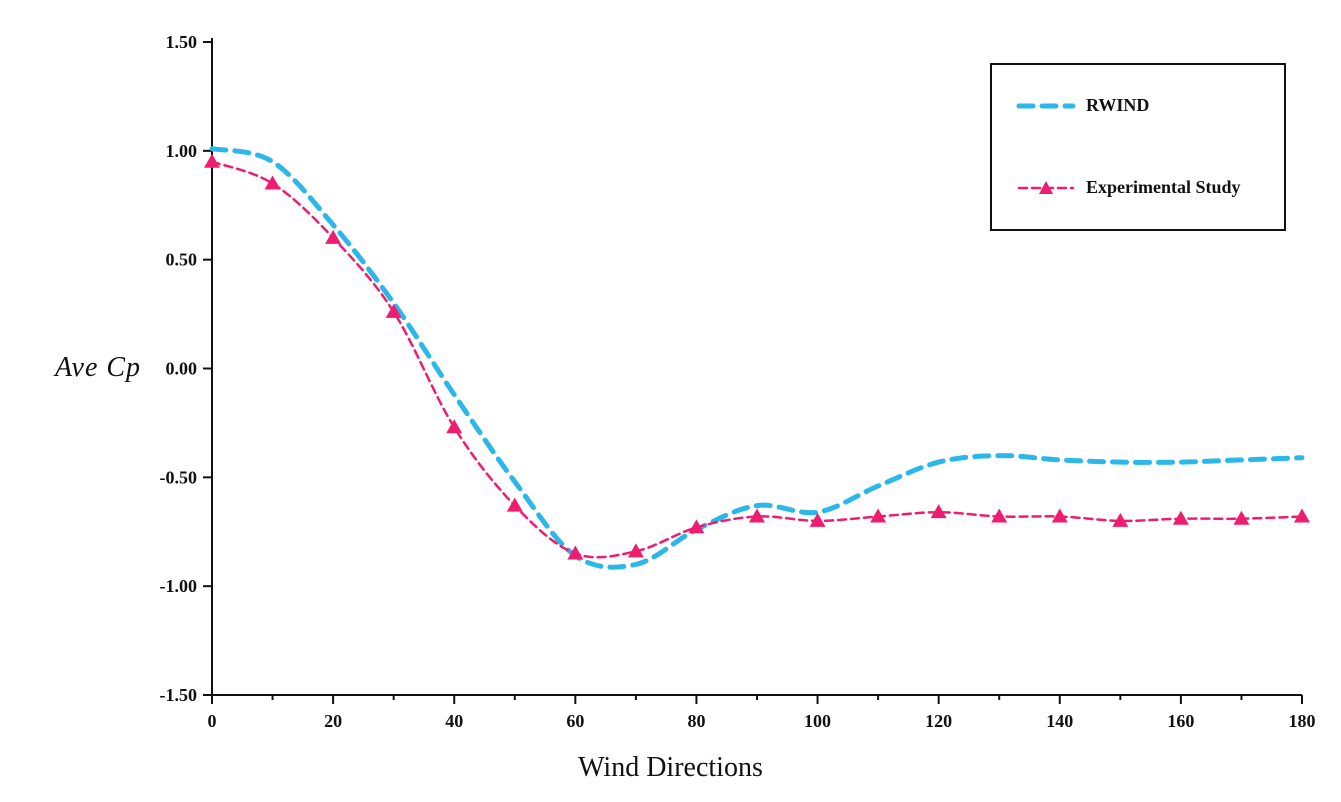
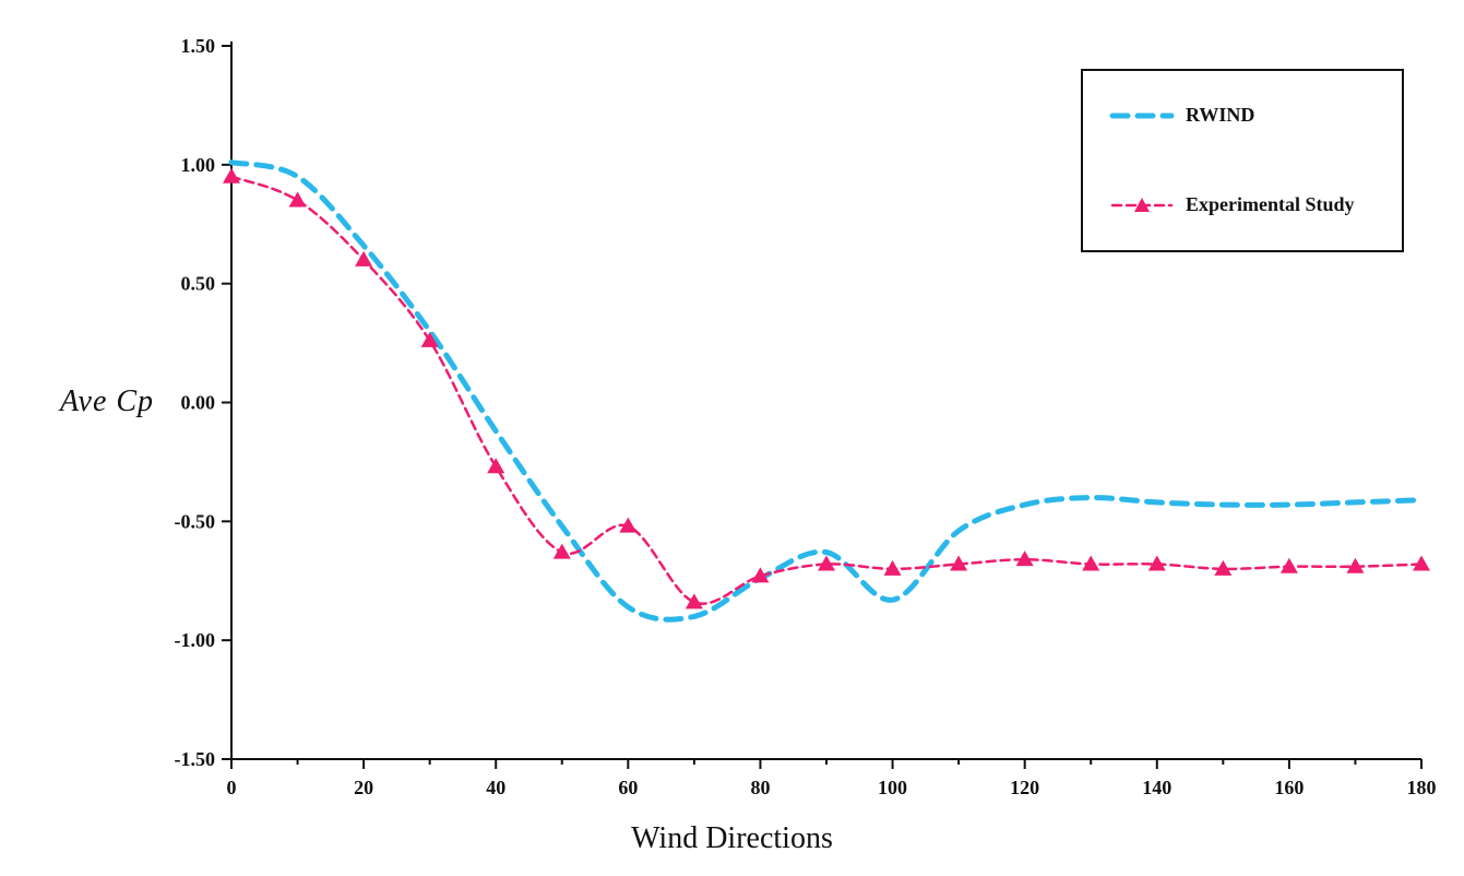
Experimental Study/60: -0.85 -> -0.52
RWIND/100: -0.66 -> -0.83
